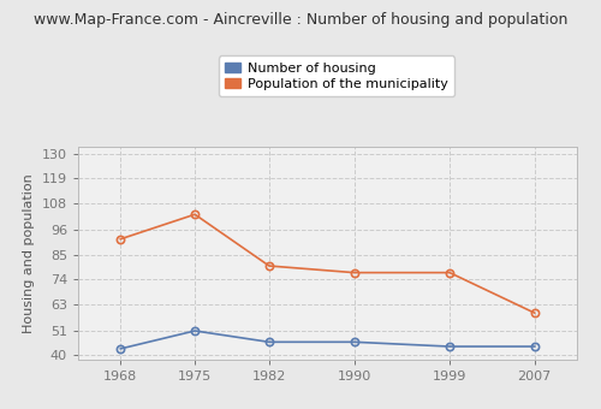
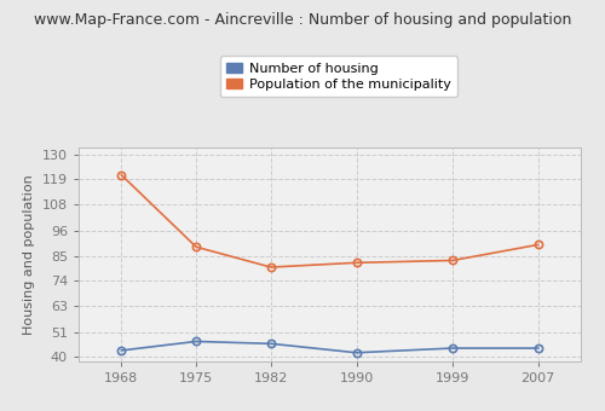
Population of the municipality/1968: 92 -> 121
Number of housing/1975: 51 -> 47
Population of the municipality/1975: 103 -> 89
Number of housing/1990: 46 -> 42
Population of the municipality/1990: 77 -> 82
Population of the municipality/1999: 77 -> 83
Population of the municipality/2007: 59 -> 90
